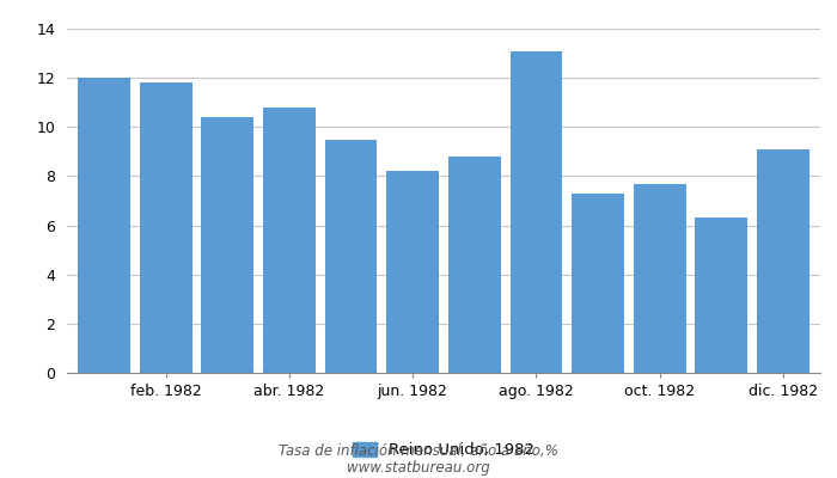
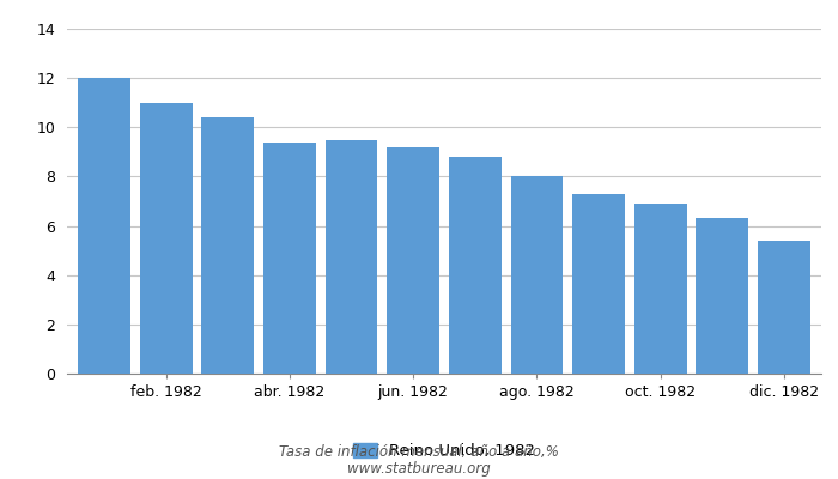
feb. 1982: 11.8 -> 11.0
abr. 1982: 10.8 -> 9.4
jun. 1982: 8.2 -> 9.2
ago. 1982: 13.1 -> 8.0
oct. 1982: 7.7 -> 6.9
dic. 1982: 9.1 -> 5.4
